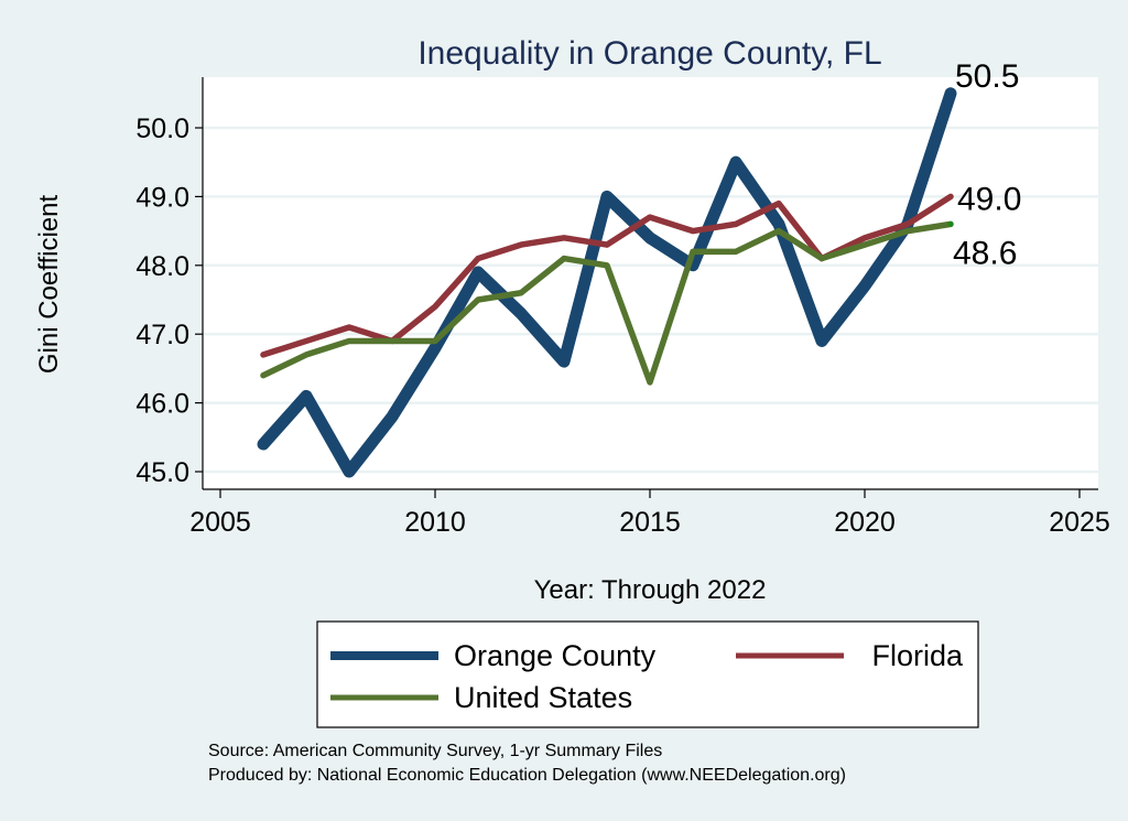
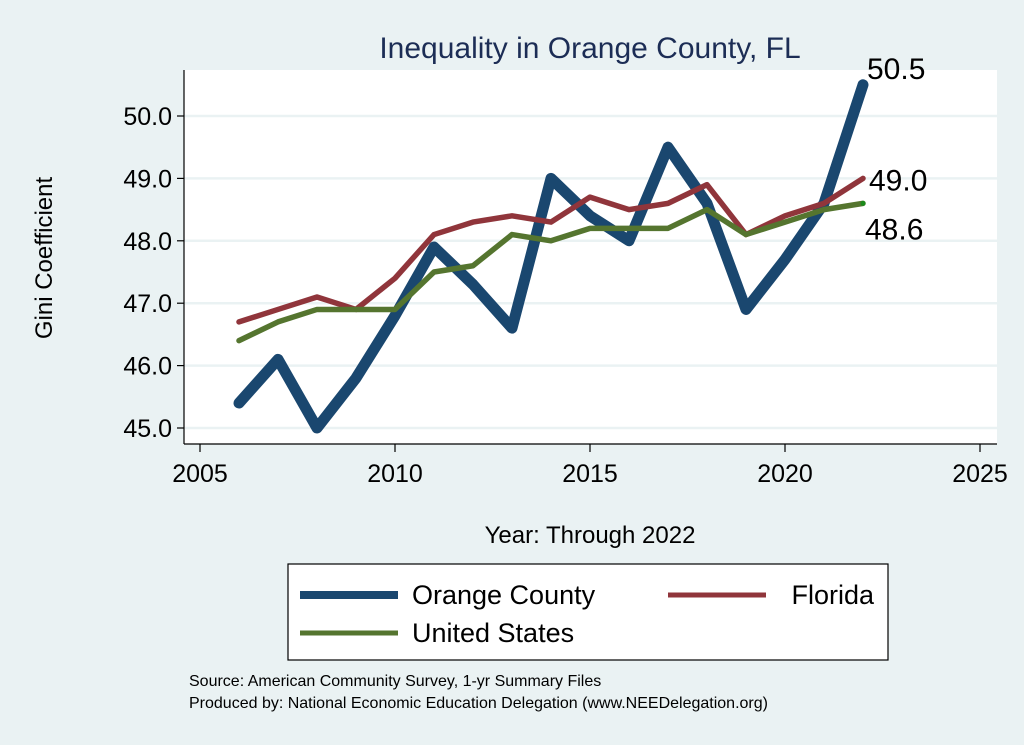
United States/2015: 46.3 -> 48.2
